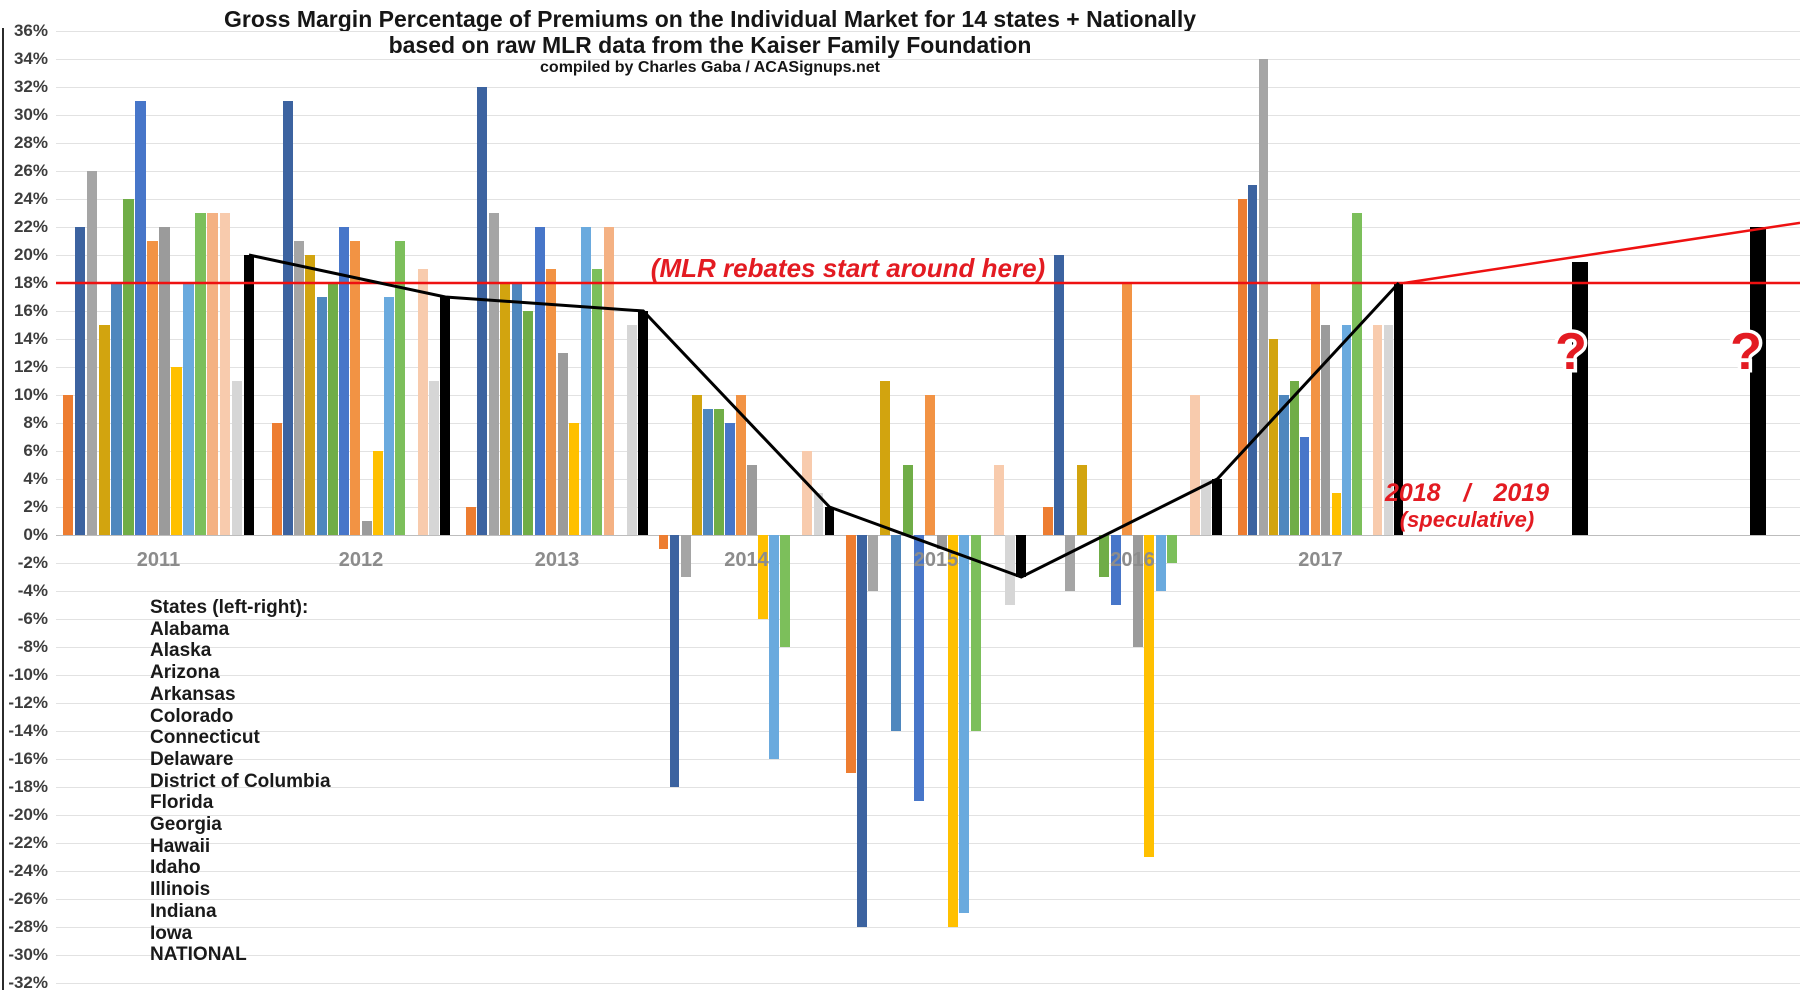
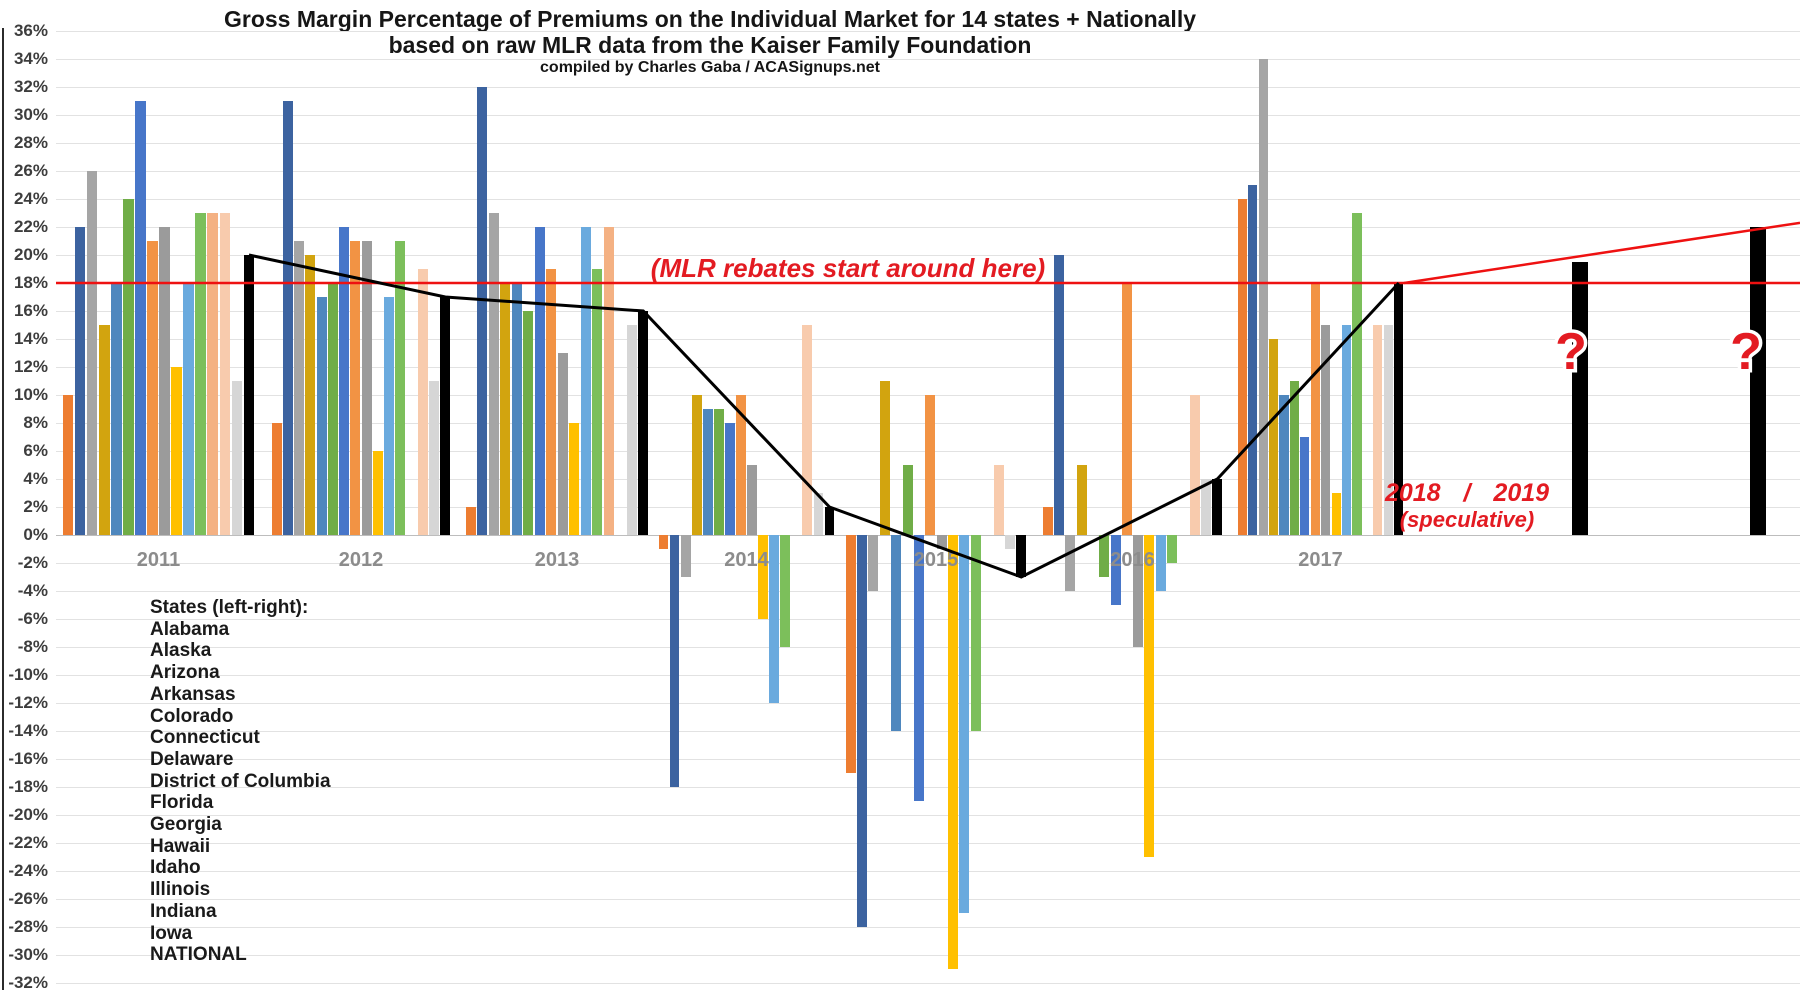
Florida/2012: 1% -> 21%
Hawaii/2014: -16% -> -12%
Indiana/2014: 6% -> 15%
Georgia/2015: -28% -> -31%
Iowa/2015: -5% -> -1%
